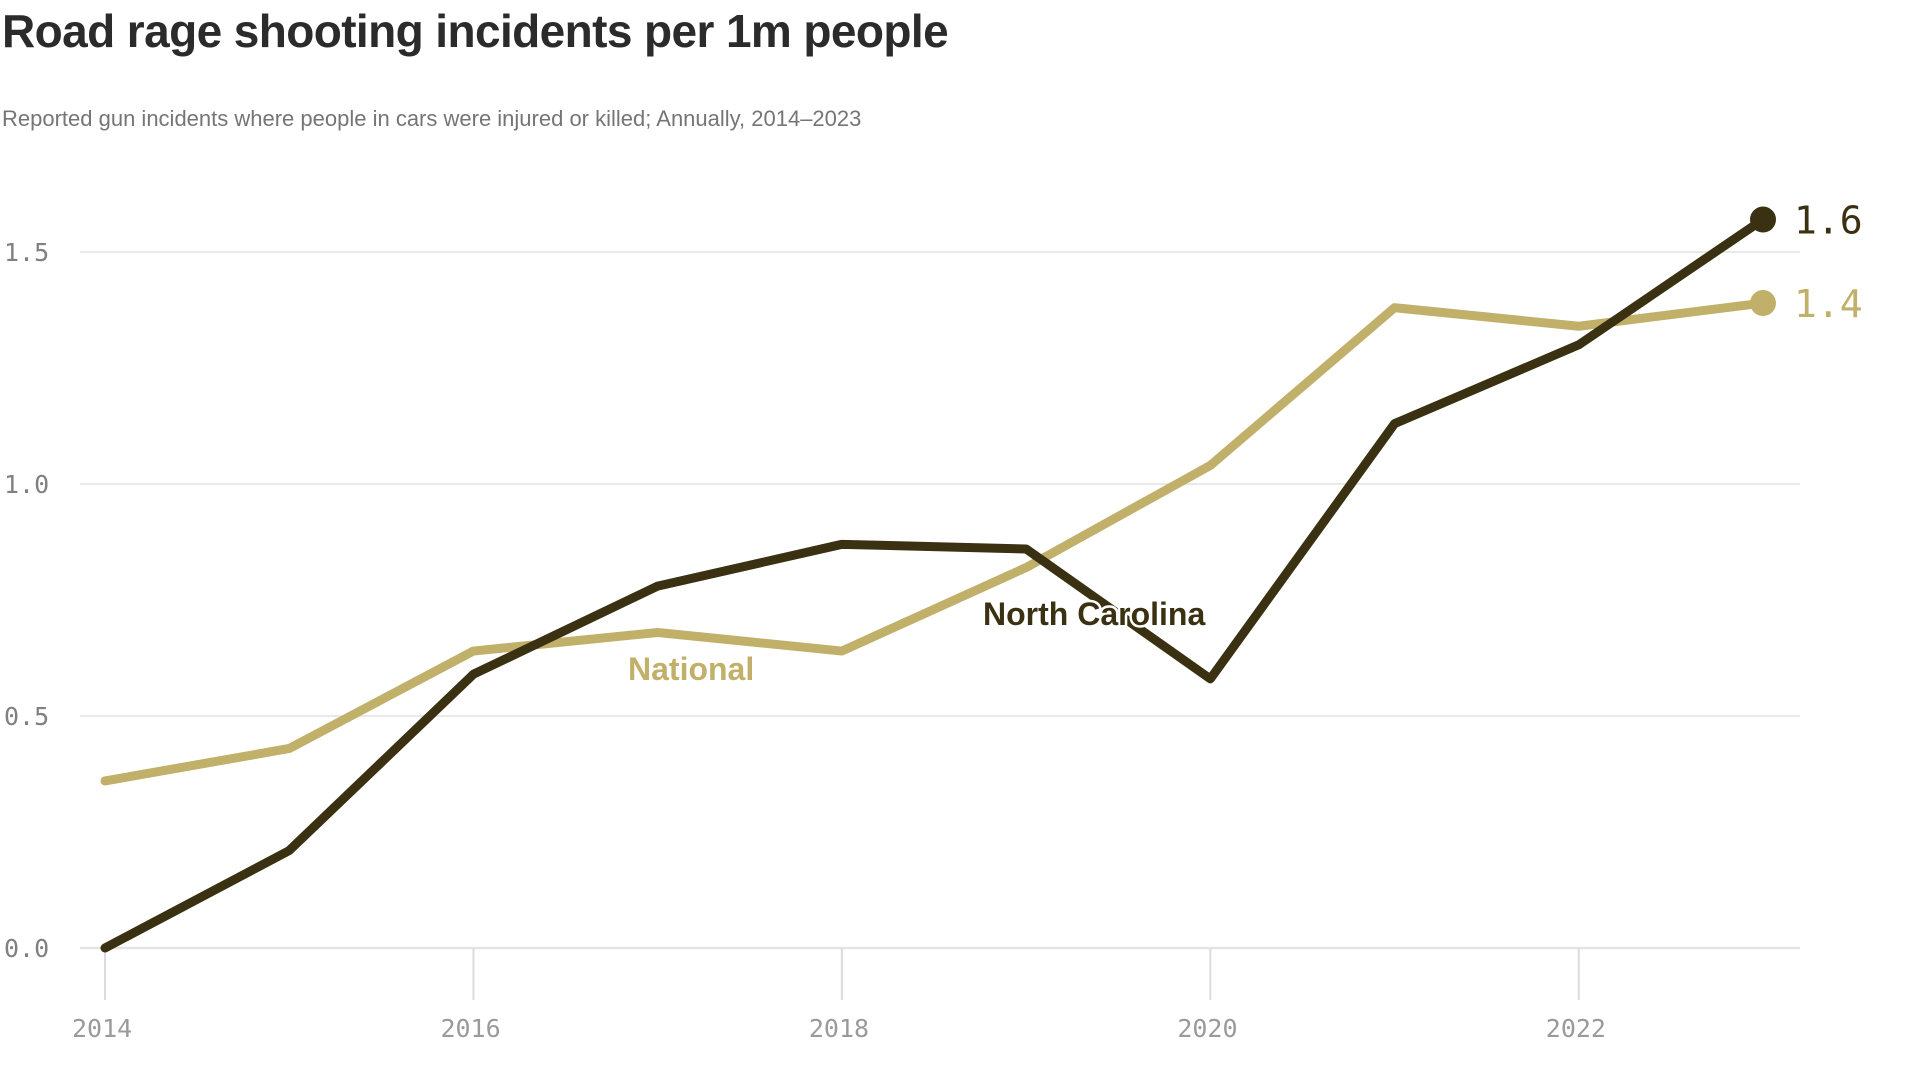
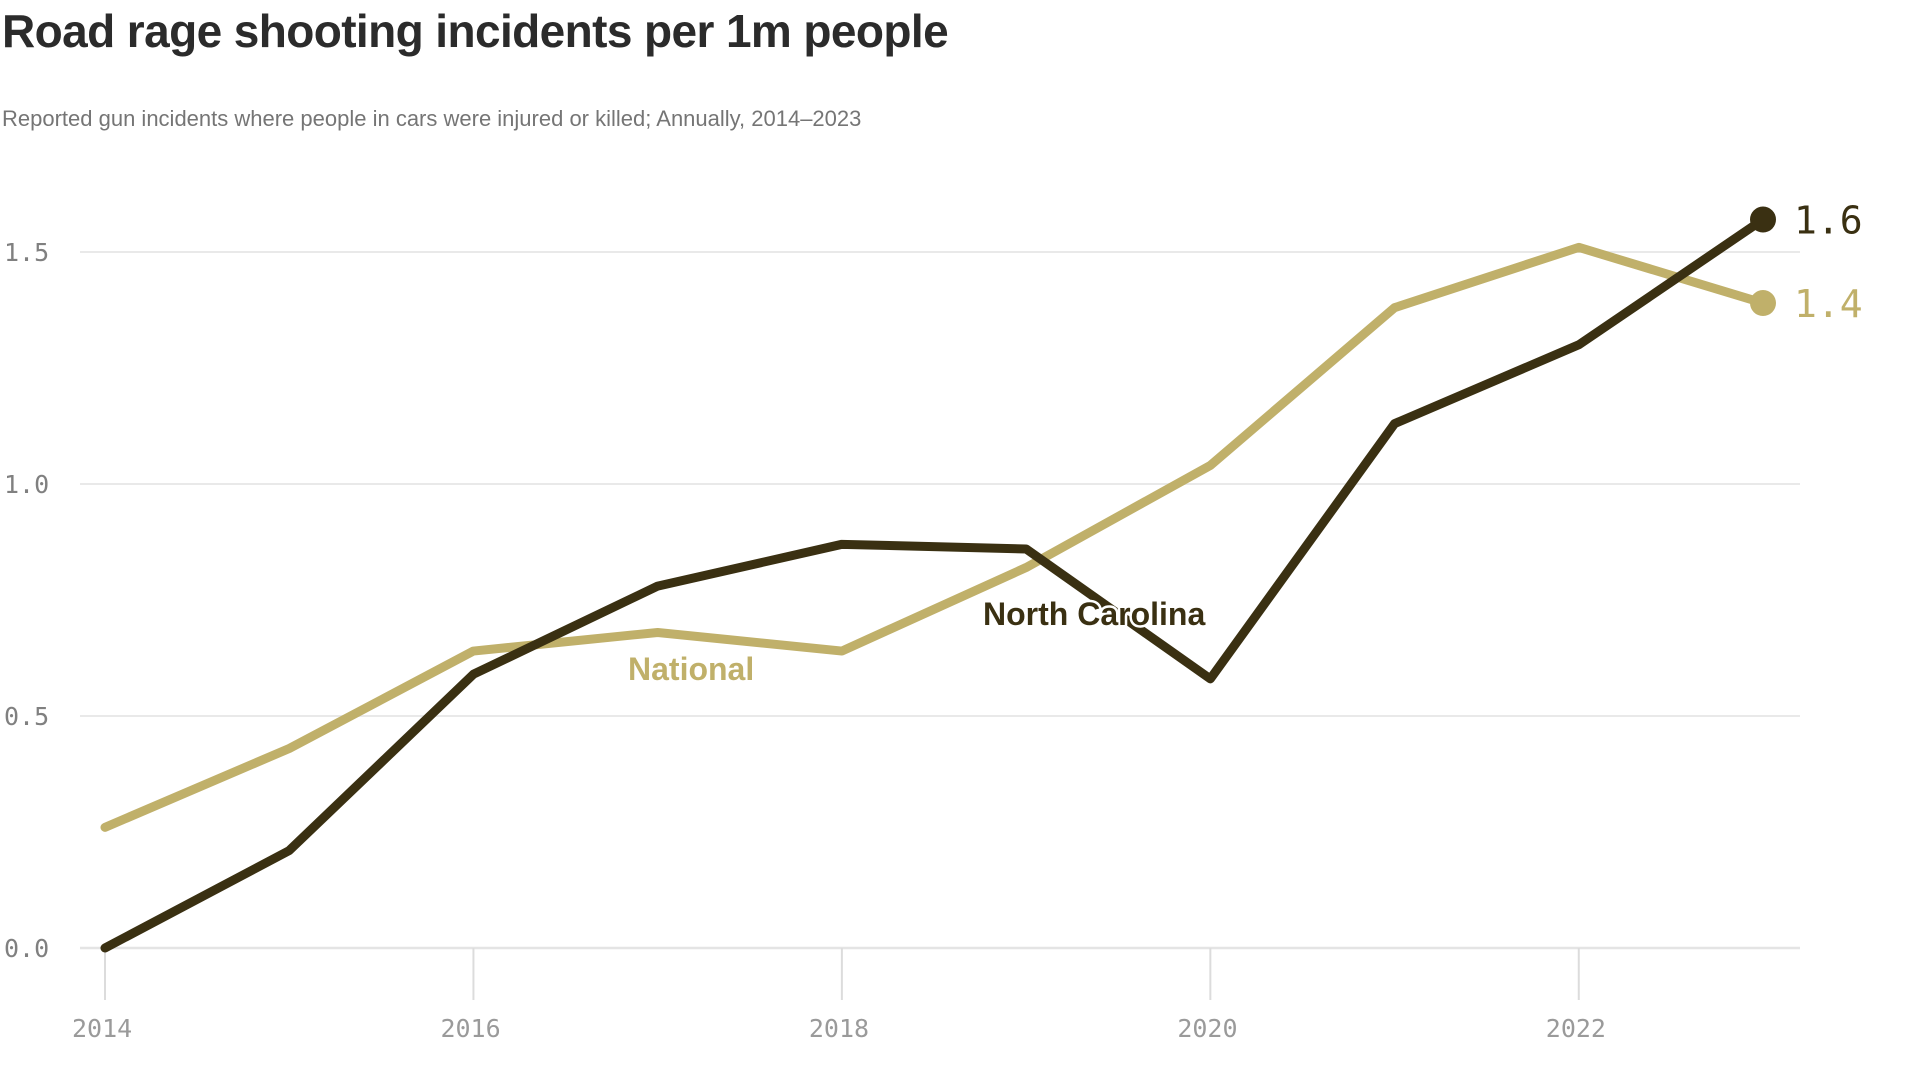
National/2014: 0.36 -> 0.26
National/2022: 1.34 -> 1.51
